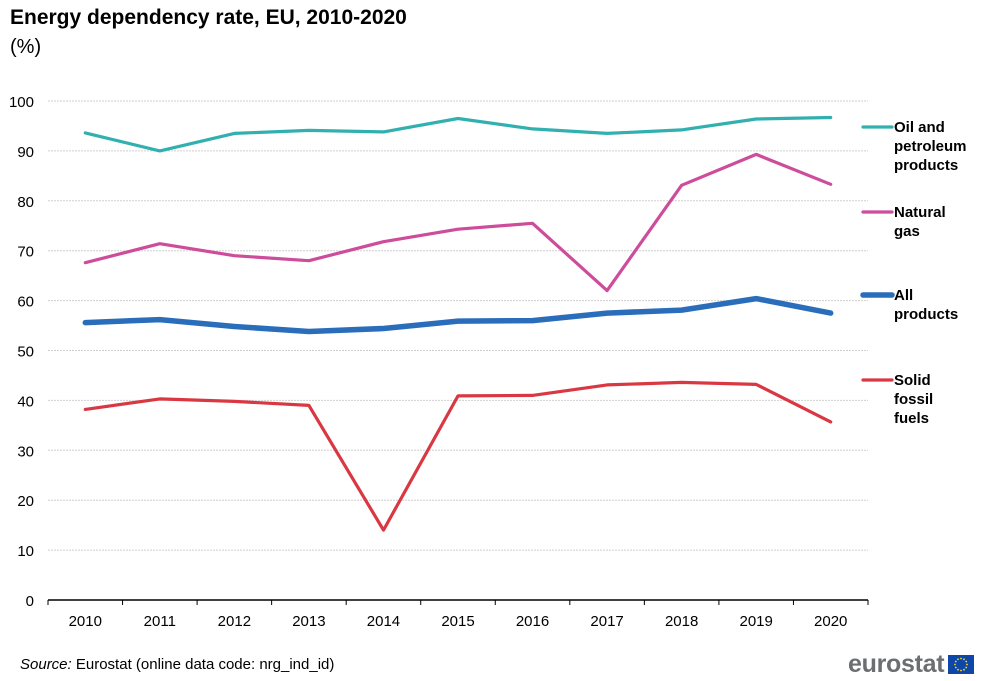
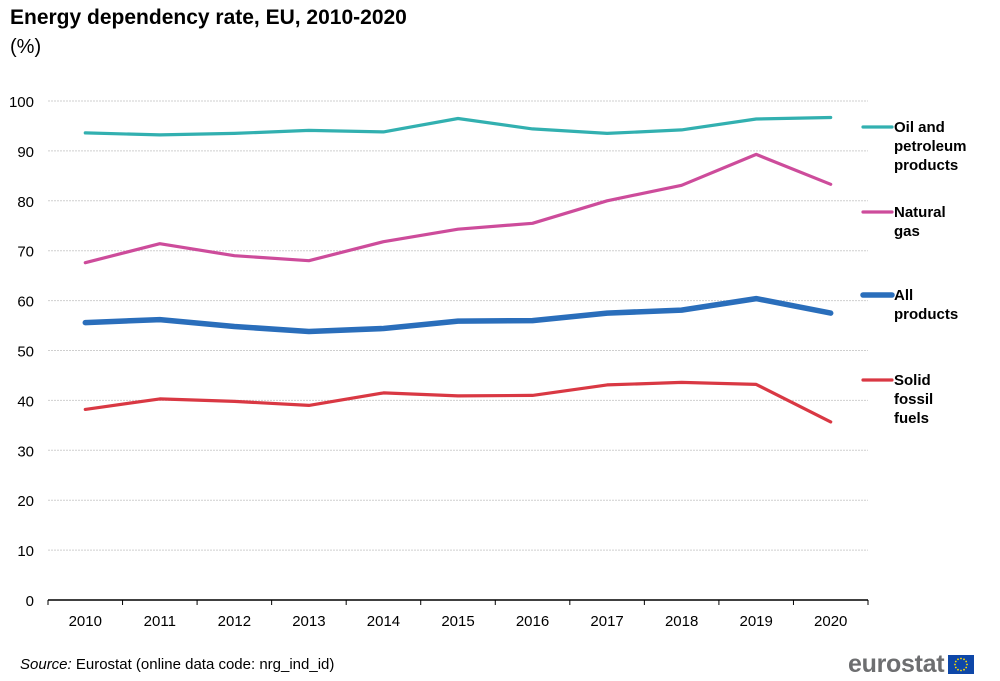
Oil and petroleum products/2011: 90 -> 93
Solid fossil fuels/2014: 14 -> 42
Natural gas/2017: 62 -> 80
